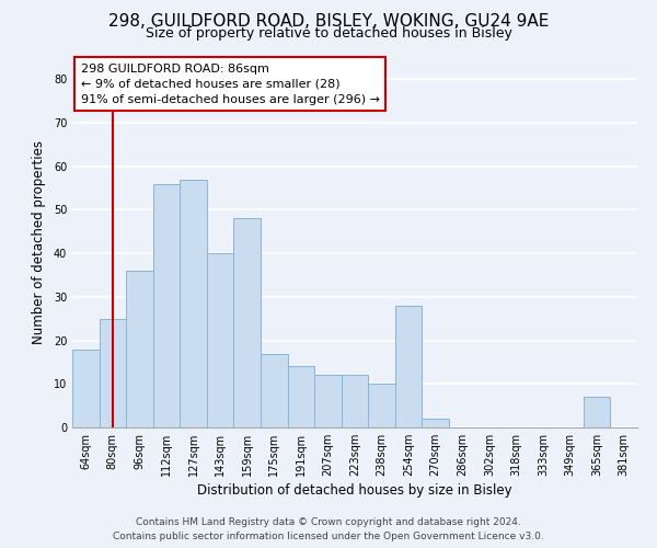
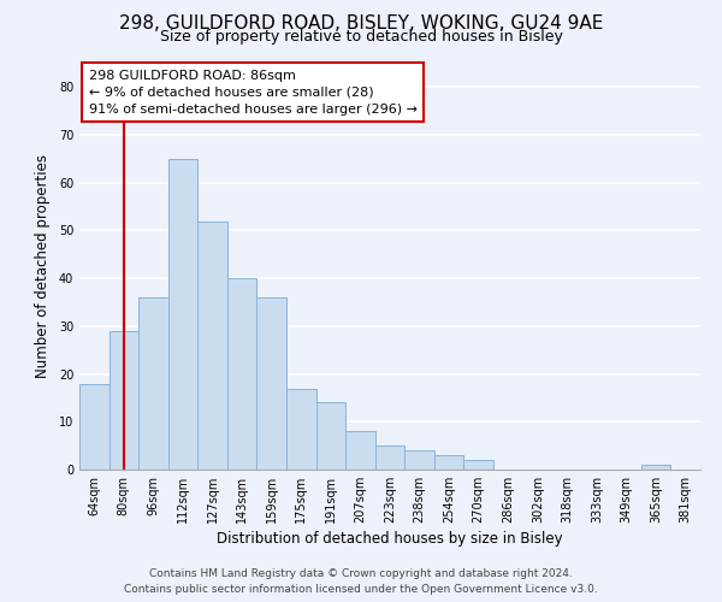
80sqm: 25 -> 29
112sqm: 56 -> 65
127sqm: 57 -> 52
159sqm: 48 -> 36
207sqm: 12 -> 8
223sqm: 12 -> 5
238sqm: 10 -> 4
254sqm: 28 -> 3
365sqm: 7 -> 1
